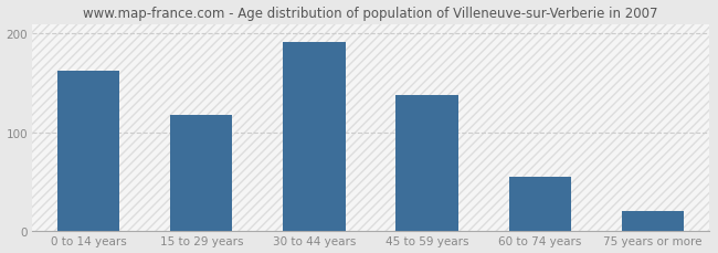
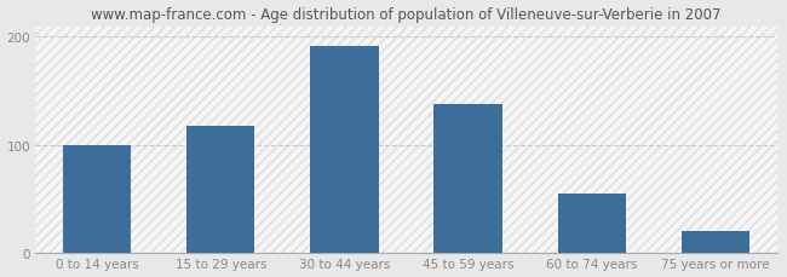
0 to 14 years: 163 -> 100
